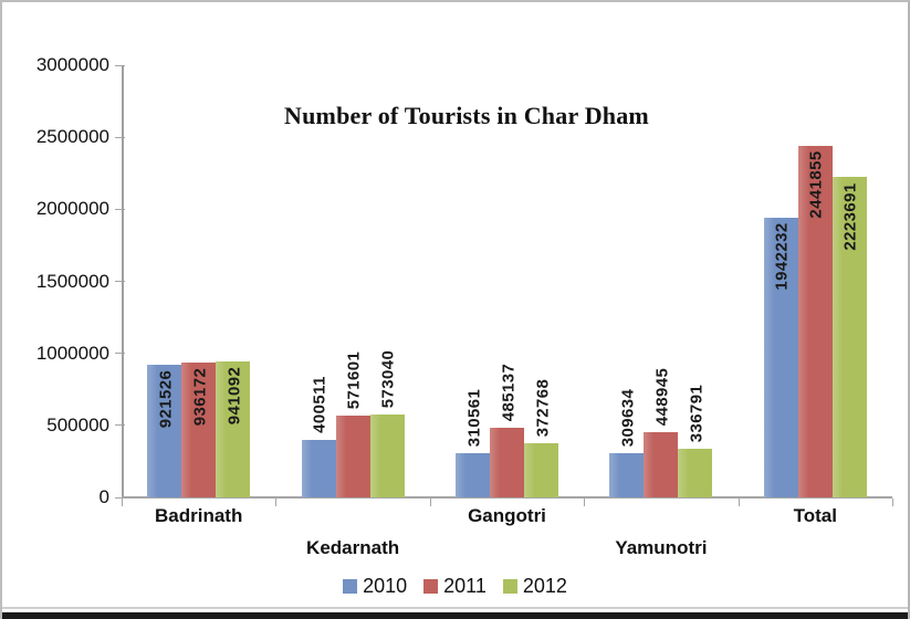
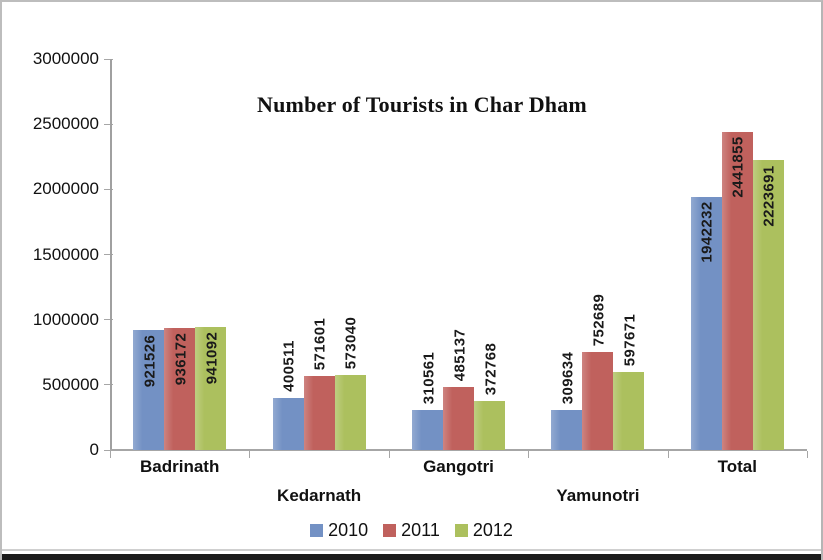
2011/Yamunotri: 448945 -> 752689
2012/Yamunotri: 336791 -> 597671
